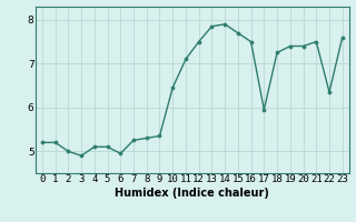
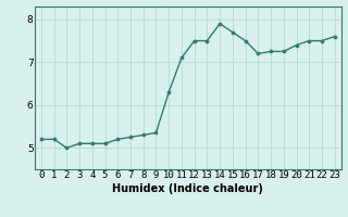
3: 4.90 -> 5.10
6: 4.95 -> 5.20
10: 6.45 -> 6.30
13: 7.85 -> 7.50
17: 5.95 -> 7.20
19: 7.40 -> 7.25
22: 6.35 -> 7.50
